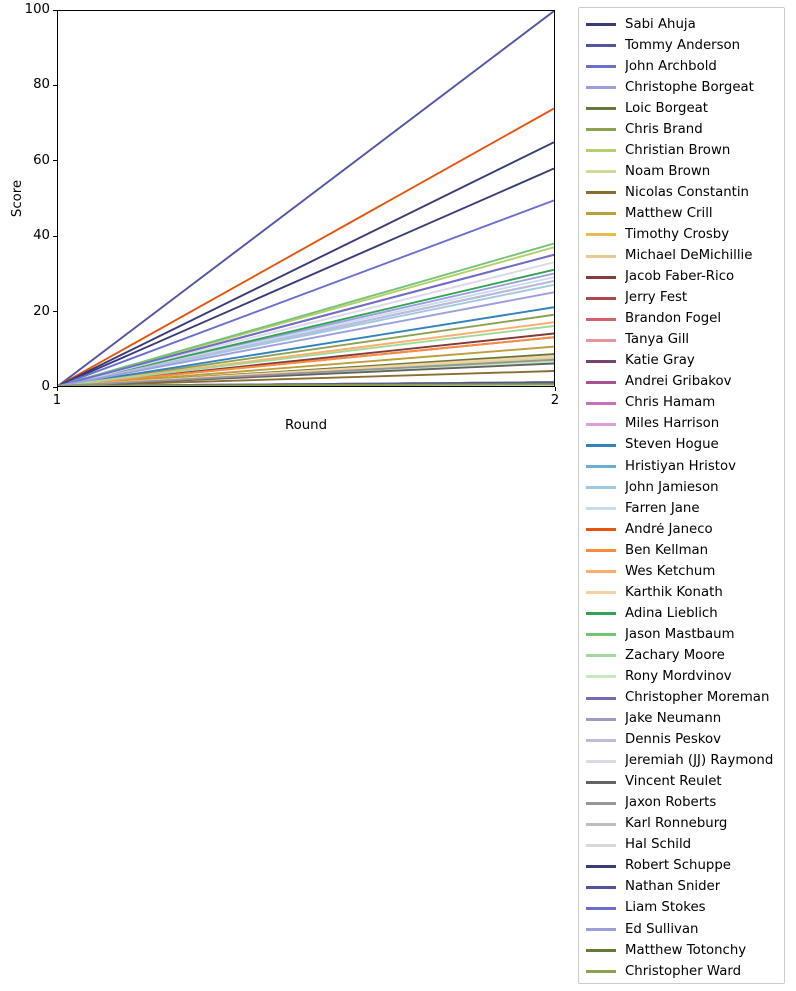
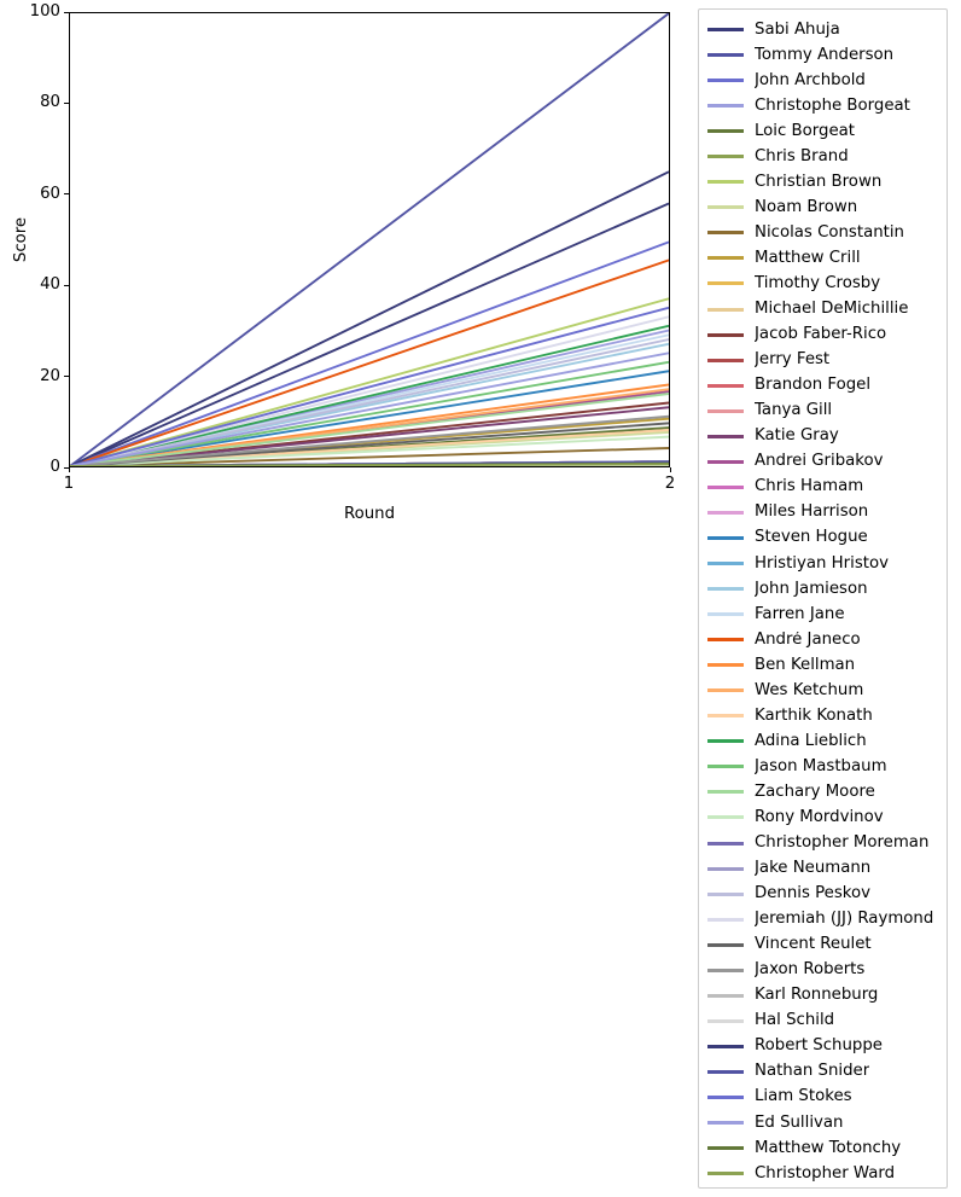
Chris Brand/2: 19 -> 1
Jerry Fest/2: 35 -> 1
Andrei Gribakov/2: 28 -> 16
André Janeco/2: 74 -> 46
Ben Kellman/2: 13 -> 18
Jason Mastbaum/2: 38 -> 23
Vincent Reulet/2: 6 -> 10
Jaxon Roberts/2: 7 -> 11
